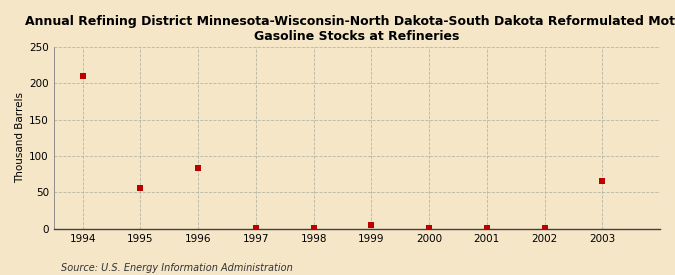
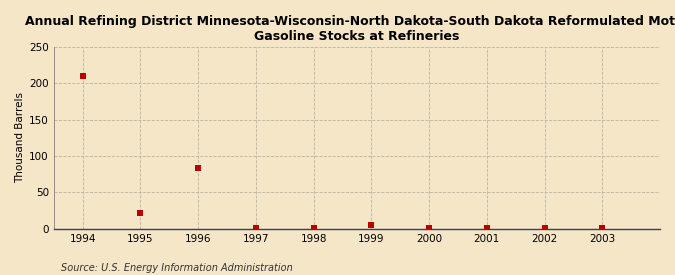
1995: 56 -> 22
2003: 66 -> 1
